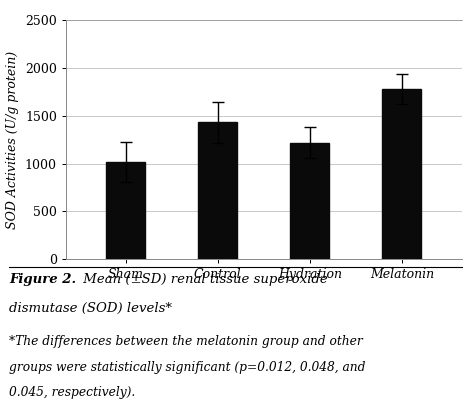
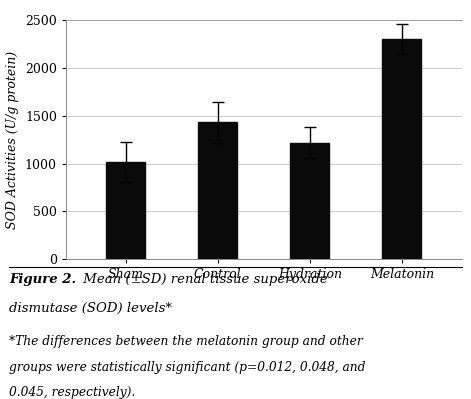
Melatonin: 1780 -> 2300
